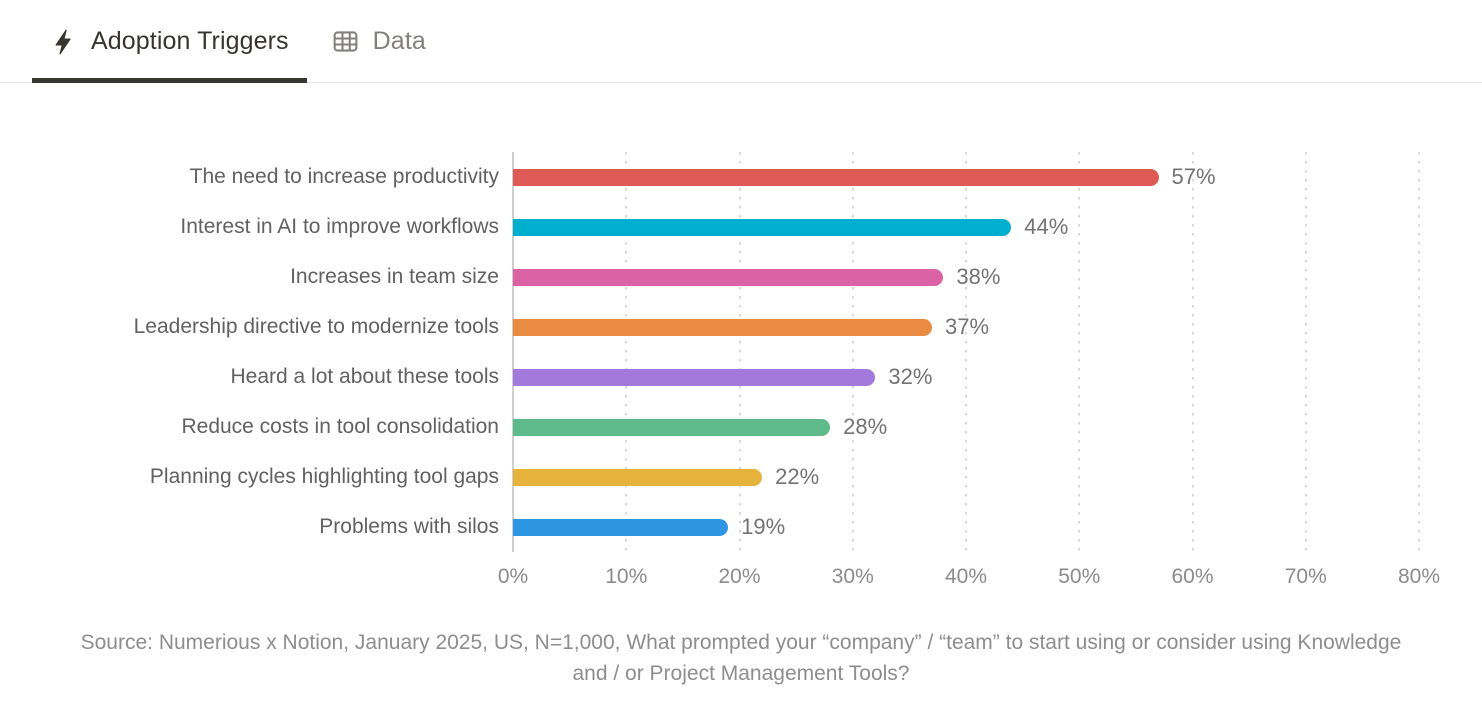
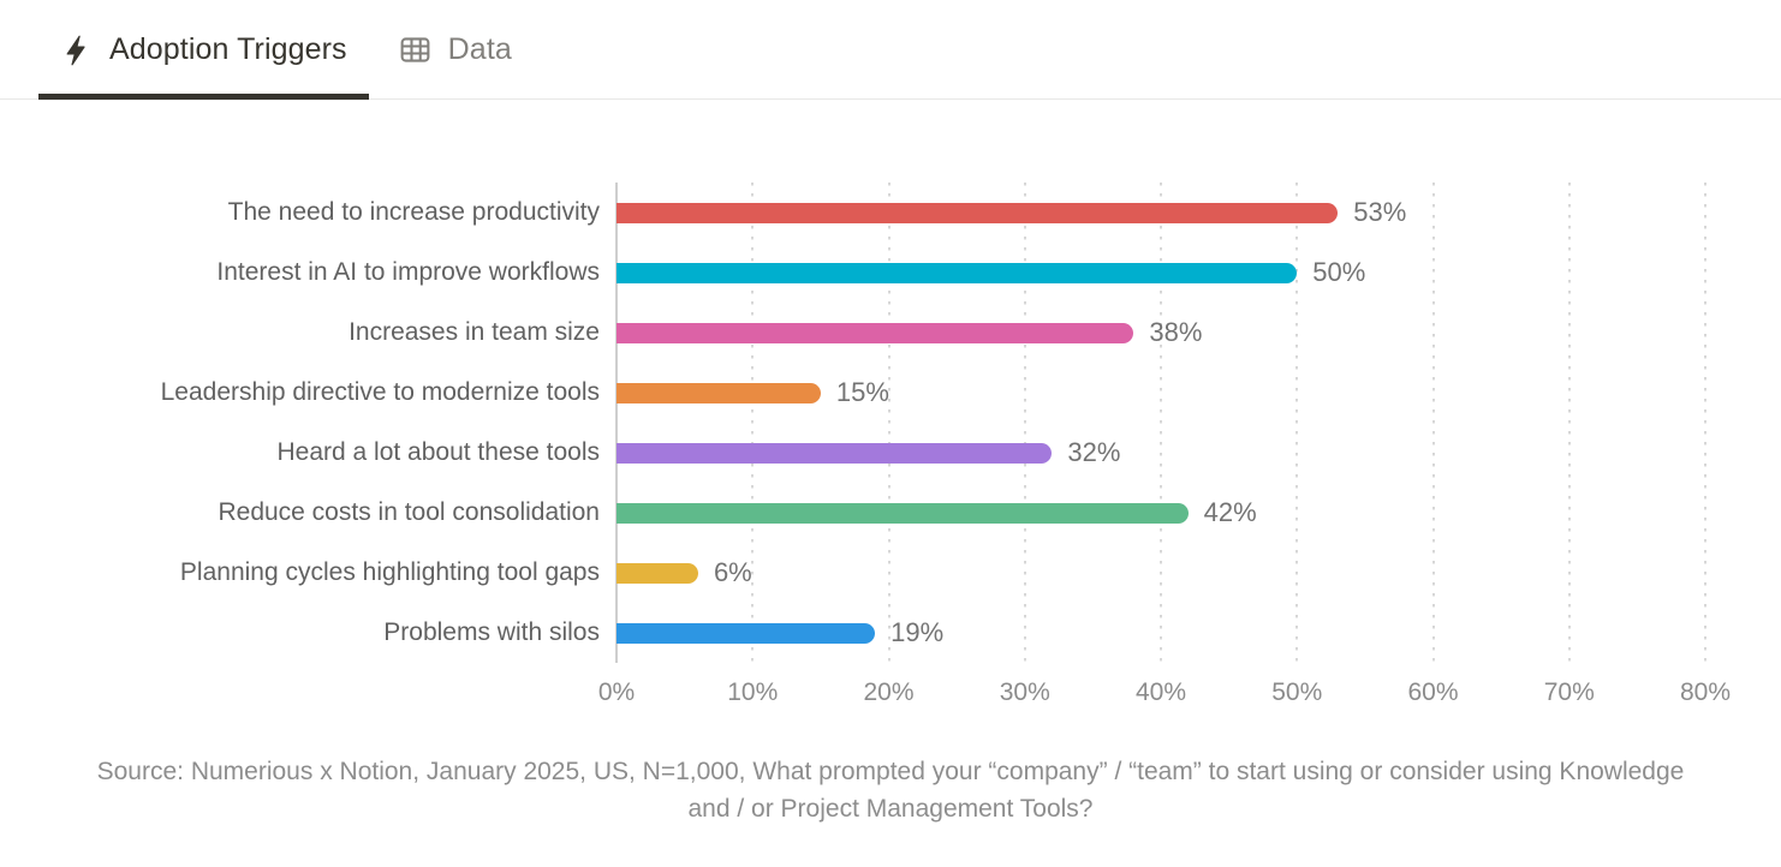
The need to increase productivity: 57% -> 53%
Interest in AI to improve workflows: 44% -> 50%
Leadership directive to modernize tools: 37% -> 15%
Reduce costs in tool consolidation: 28% -> 42%
Planning cycles highlighting tool gaps: 22% -> 6%
